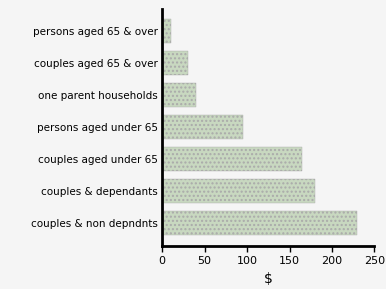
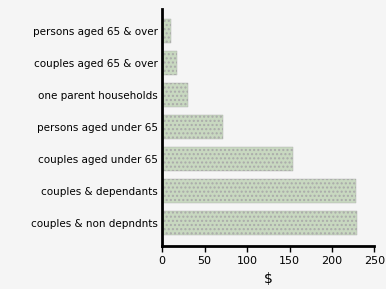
couples aged 65 & over: 30 -> 18
one parent households: 40 -> 30
persons aged under 65: 95 -> 72
couples aged under 65: 165 -> 154
couples & dependants: 180 -> 228
